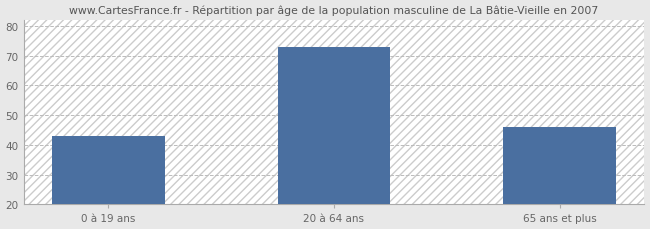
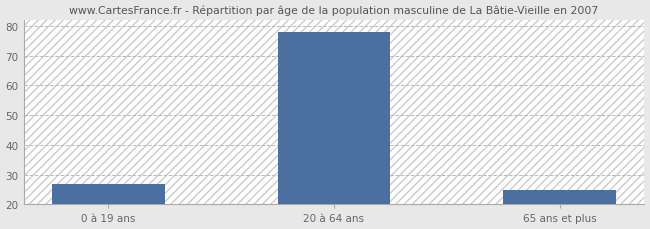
0 à 19 ans: 43 -> 27
20 à 64 ans: 73 -> 78
65 ans et plus: 46 -> 25
